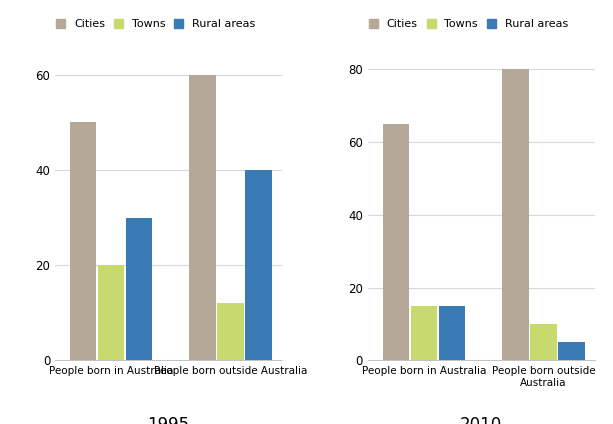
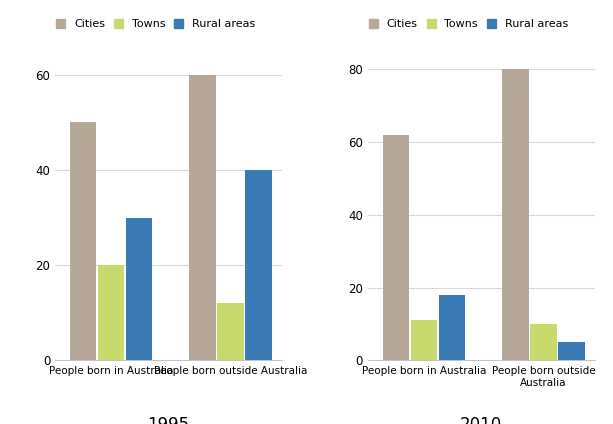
Cities/People born in Australia: 65 -> 62
Towns/People born in Australia: 15 -> 11
Rural areas/People born in Australia: 15 -> 18
